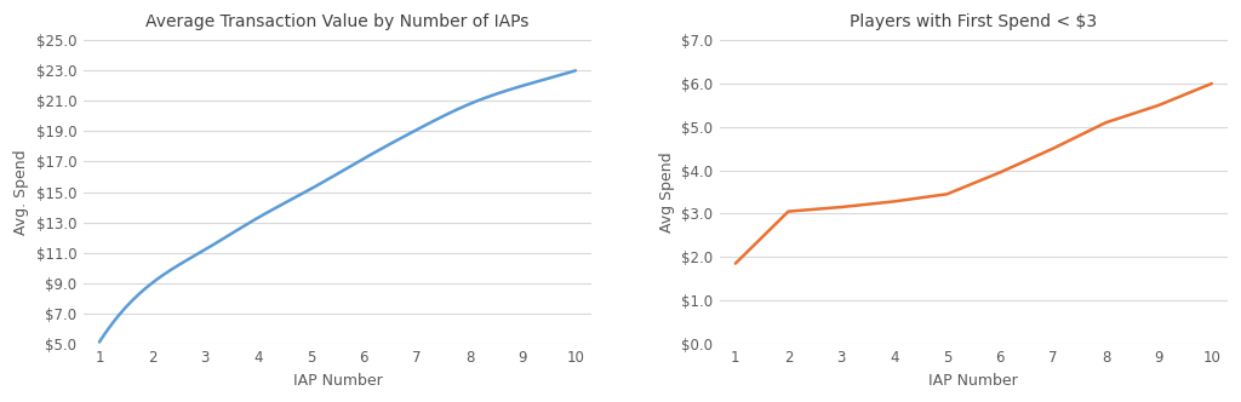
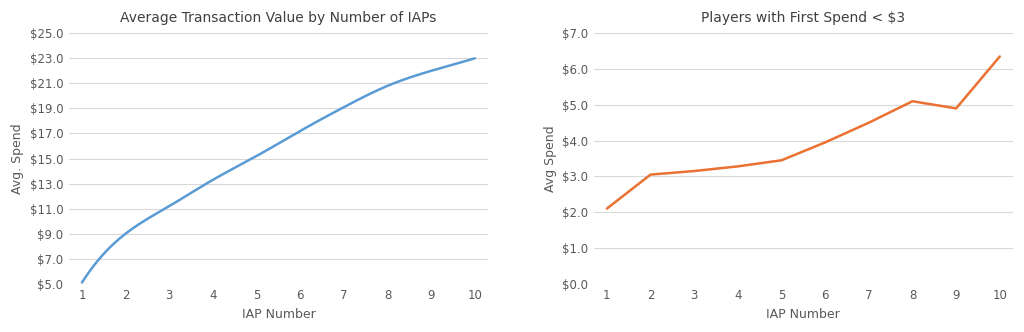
Players with First Spend < $3/1: $1.85 -> $2.10
Players with First Spend < $3/9: $5.50 -> $4.90
Players with First Spend < $3/10: $6.00 -> $6.35
